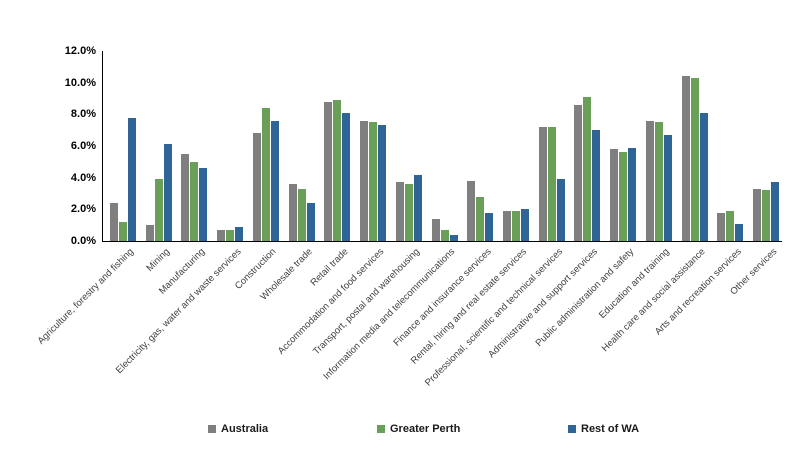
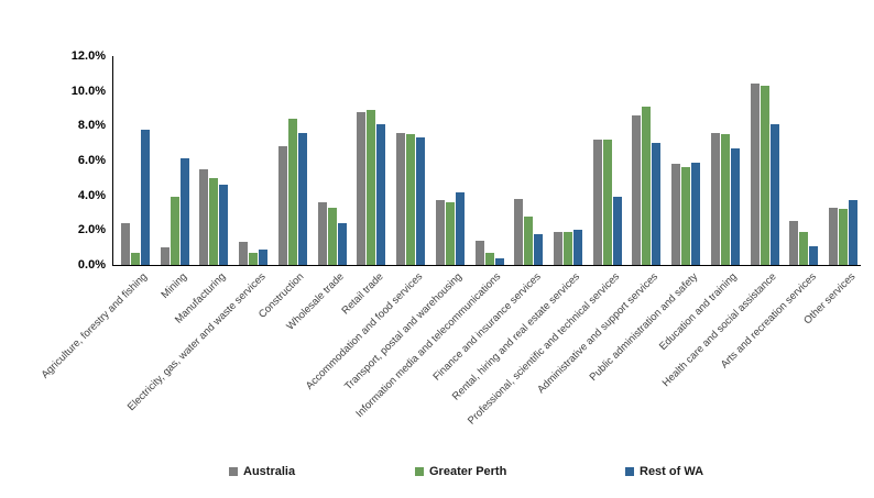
Greater Perth/Agriculture, forestry and fishing: 1.2% -> 0.7%
Australia/Electricity, gas, water and waste services: 0.7% -> 1.3%
Australia/Arts and recreation services: 1.8% -> 2.5%
